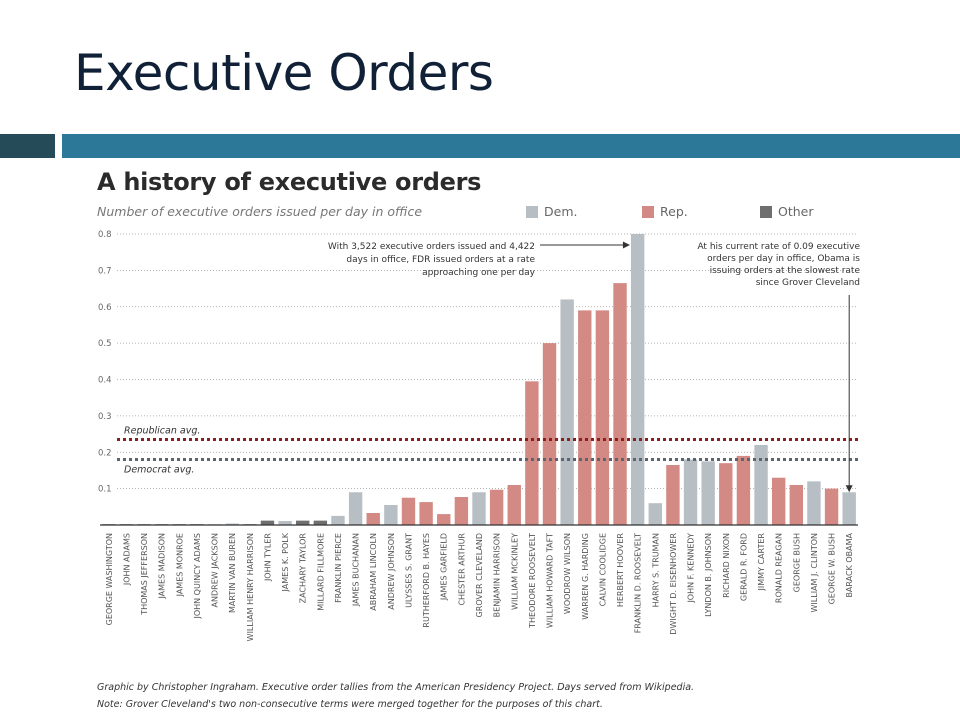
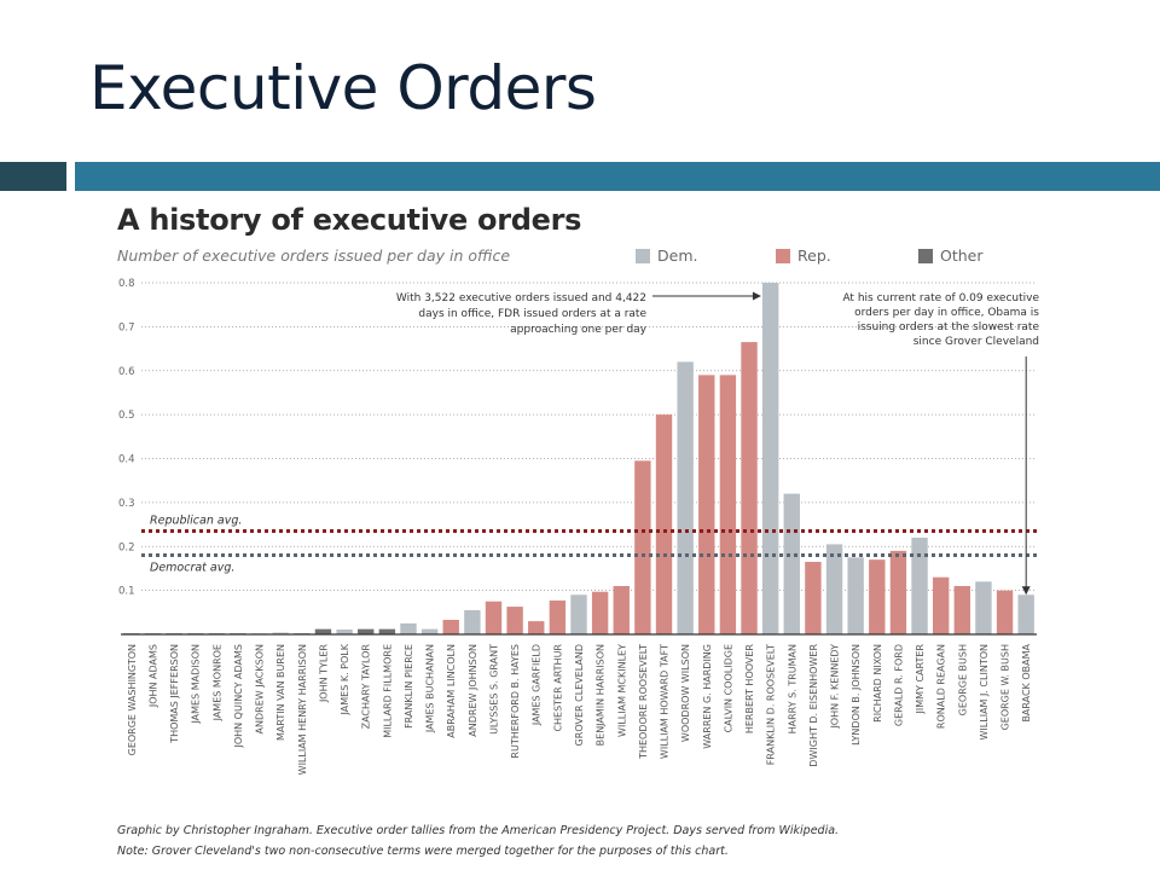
JAMES BUCHANAN: 0.09 -> 0.01
HARRY S. TRUMAN: 0.06 -> 0.32
JOHN F. KENNEDY: 0.18 -> 0.20
